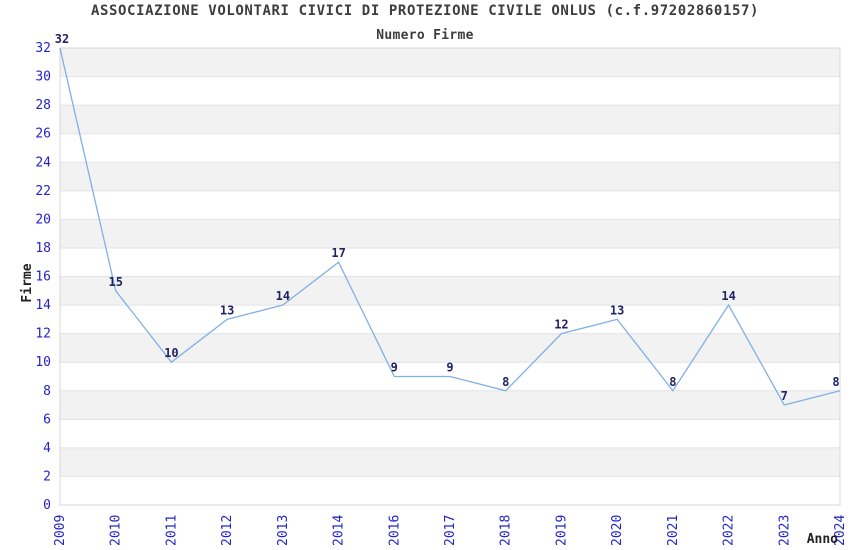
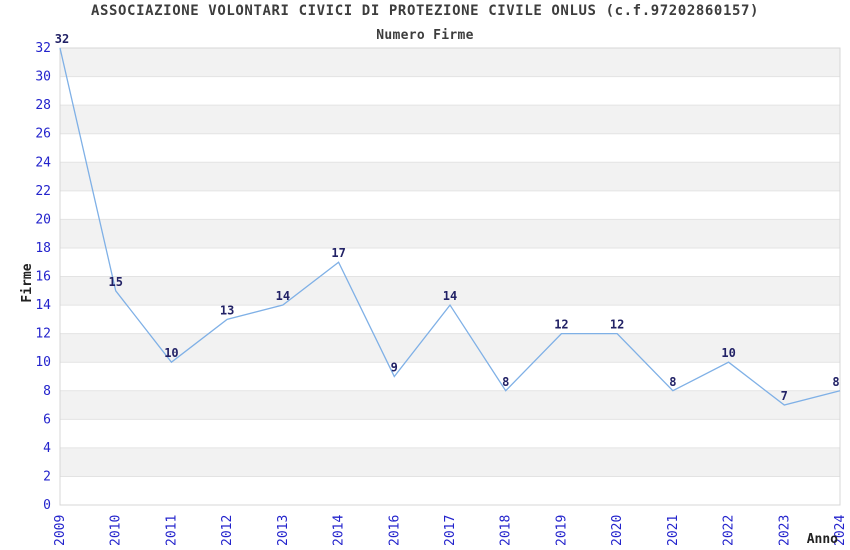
2017: 9 -> 14
2020: 13 -> 12
2022: 14 -> 10
